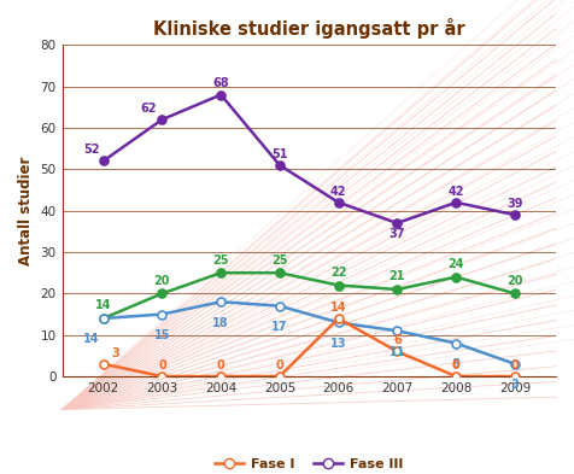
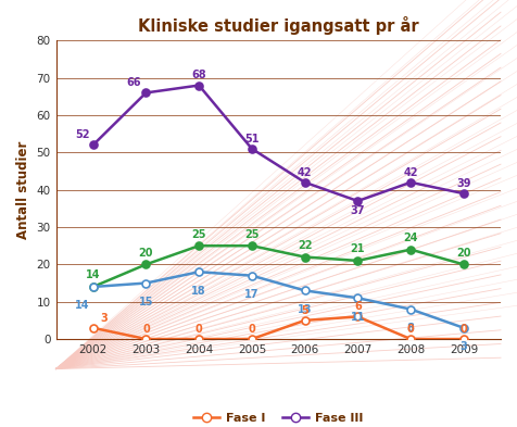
Fase III/2003: 62 -> 66
Fase I/2006: 14 -> 5
